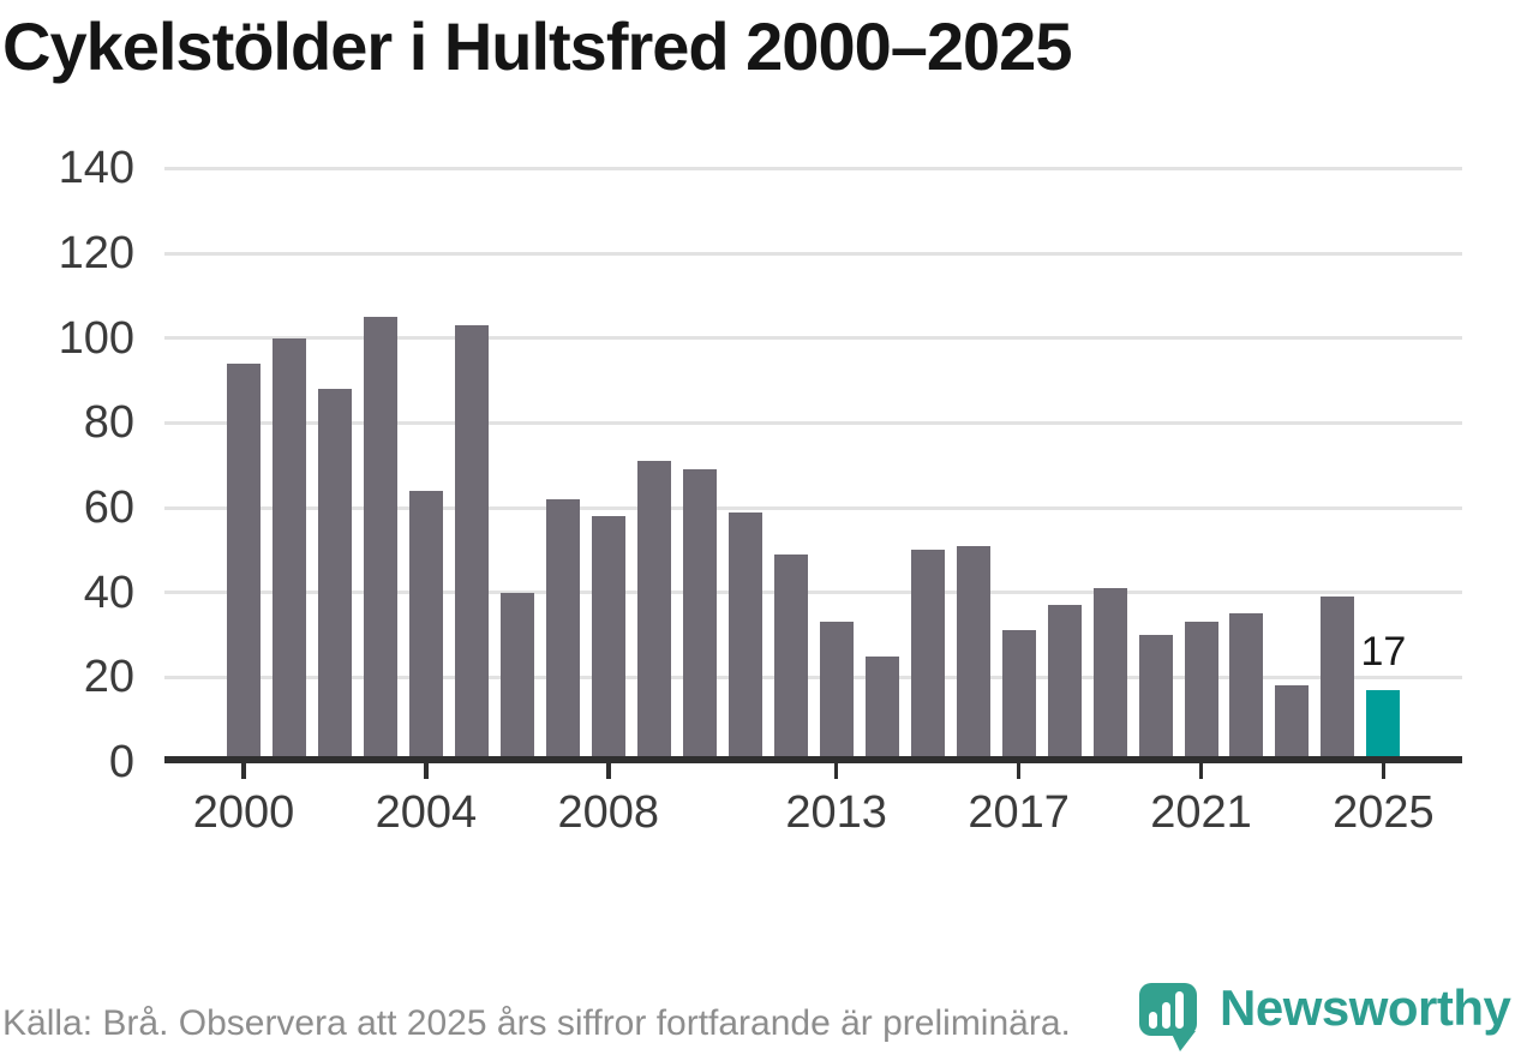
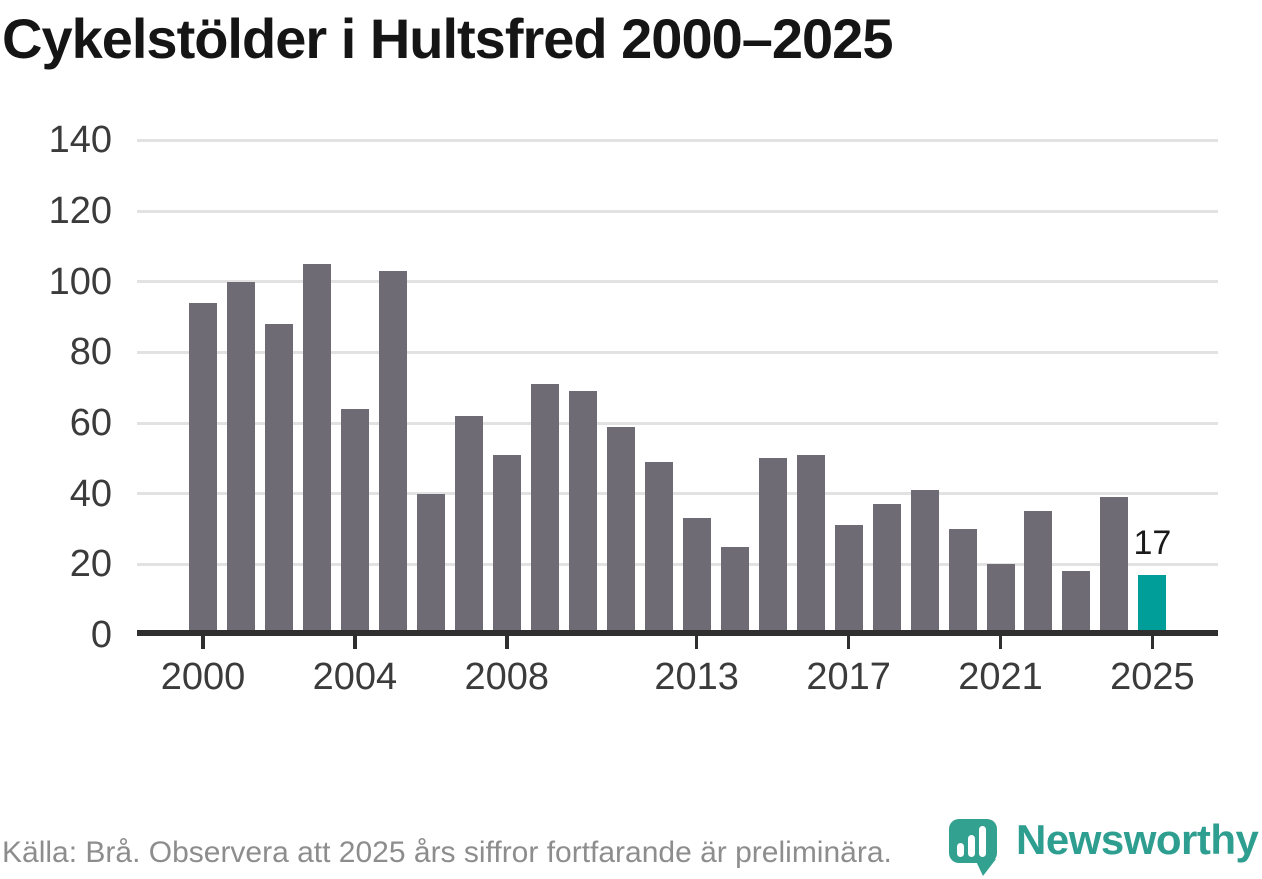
2008: 58 -> 51
2021: 33 -> 20
